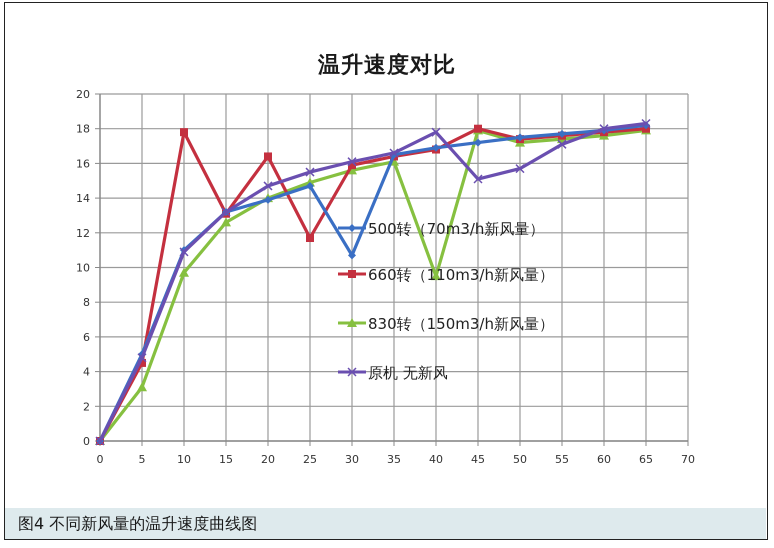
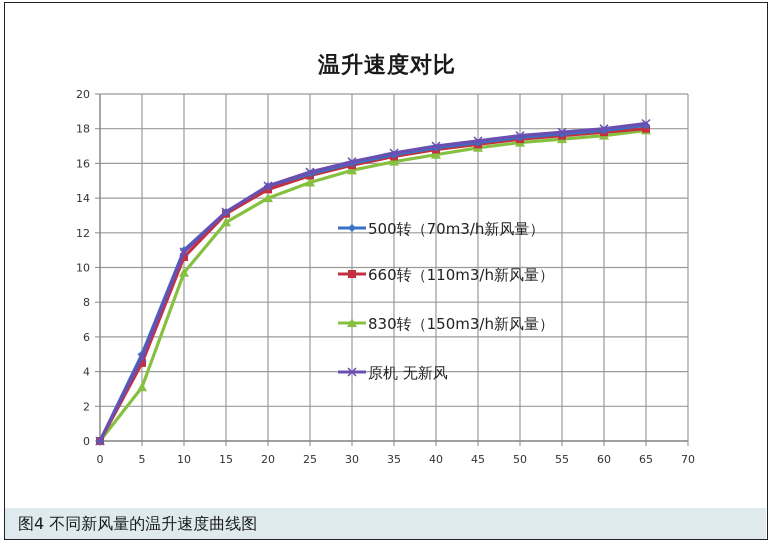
660转（110m3/h新风量）/10: 17.8 -> 10.6
500转（70m3/h新风量）/20: 13.9 -> 14.7
660转（110m3/h新风量）/20: 16.4 -> 14.5
500转（70m3/h新风量）/25: 14.7 -> 15.4
660转（110m3/h新风量）/25: 11.7 -> 15.3
500转（70m3/h新风量）/30: 10.7 -> 16.0
830转（150m3/h新风量）/40: 9.5 -> 16.5
原机 无新风/40: 17.8 -> 17.0
660转（110m3/h新风量）/45: 18.0 -> 17.1
830转（150m3/h新风量）/45: 17.9 -> 16.9
原机 无新风/45: 15.1 -> 17.3
原机 无新风/50: 15.7 -> 17.6
原机 无新风/55: 17.1 -> 17.8
